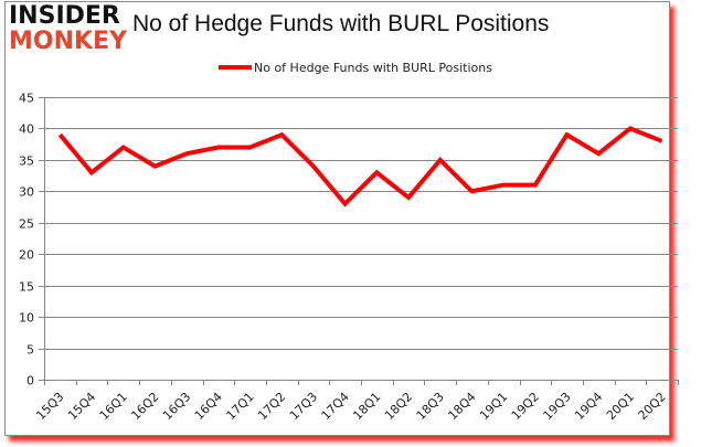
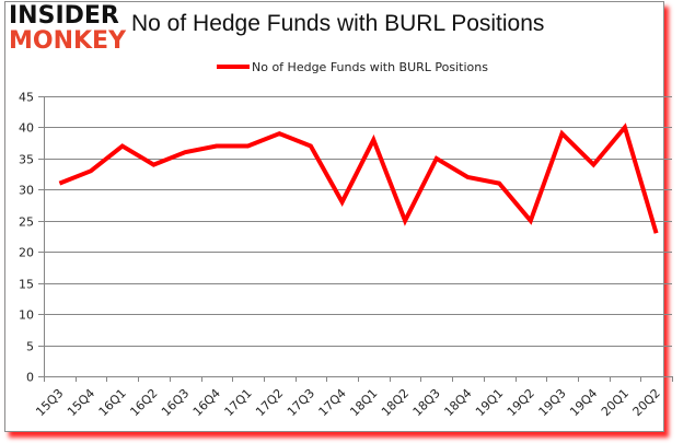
15Q3: 39 -> 31
17Q3: 34 -> 37
18Q1: 33 -> 38
18Q2: 29 -> 25
18Q4: 30 -> 32
19Q2: 31 -> 25
19Q4: 36 -> 34
20Q2: 38 -> 23
